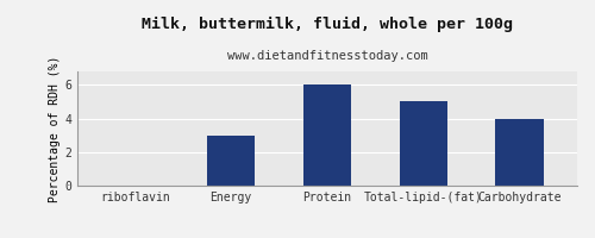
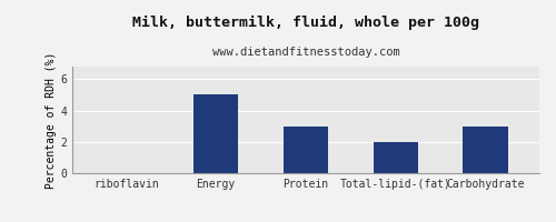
Energy: 3 -> 5
Protein: 6 -> 3
Total-lipid-(fat): 5 -> 2
Carbohydrate: 4 -> 3
